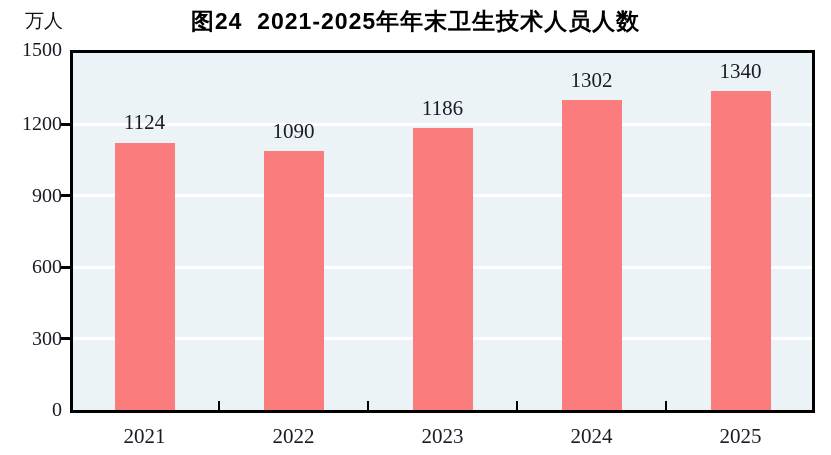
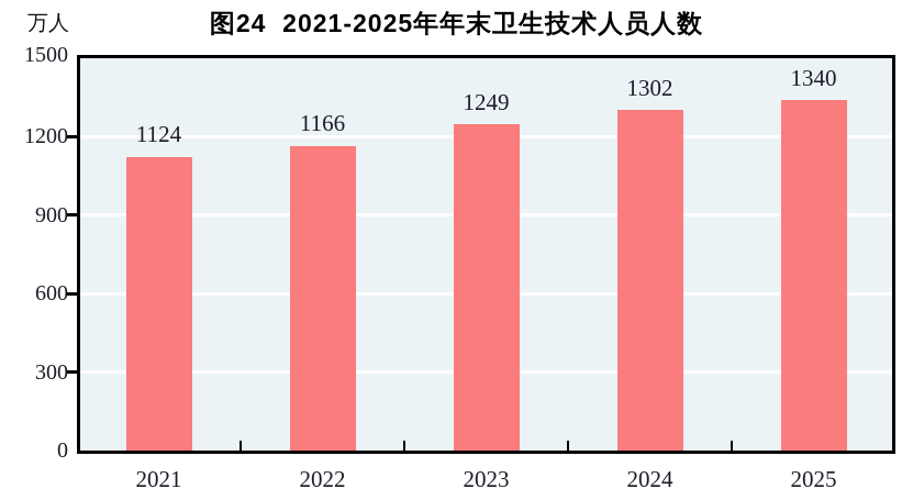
2022: 1090 -> 1166
2023: 1186 -> 1249
